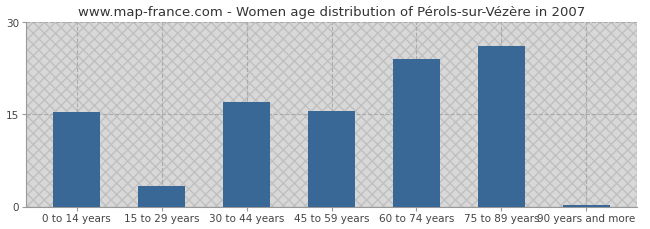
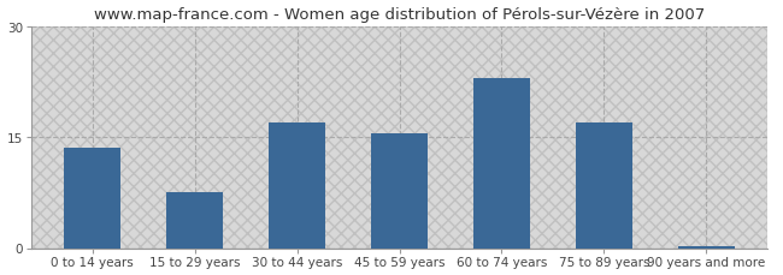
0 to 14 years: 15.4 -> 13.5
15 to 29 years: 3.4 -> 7.5
60 to 74 years: 24.0 -> 23.0
75 to 89 years: 26.0 -> 17.0
